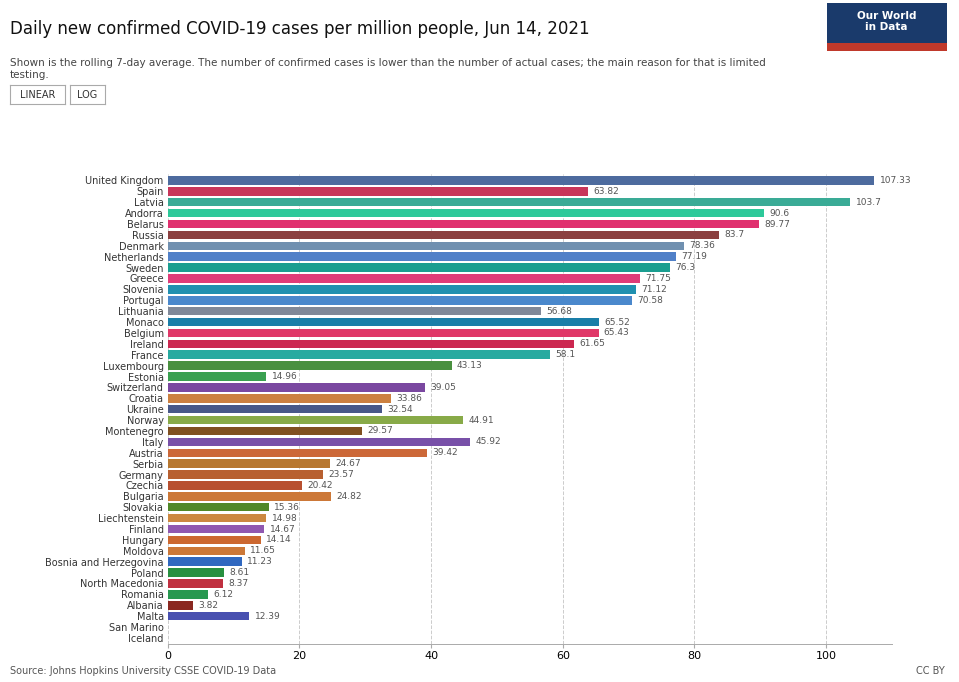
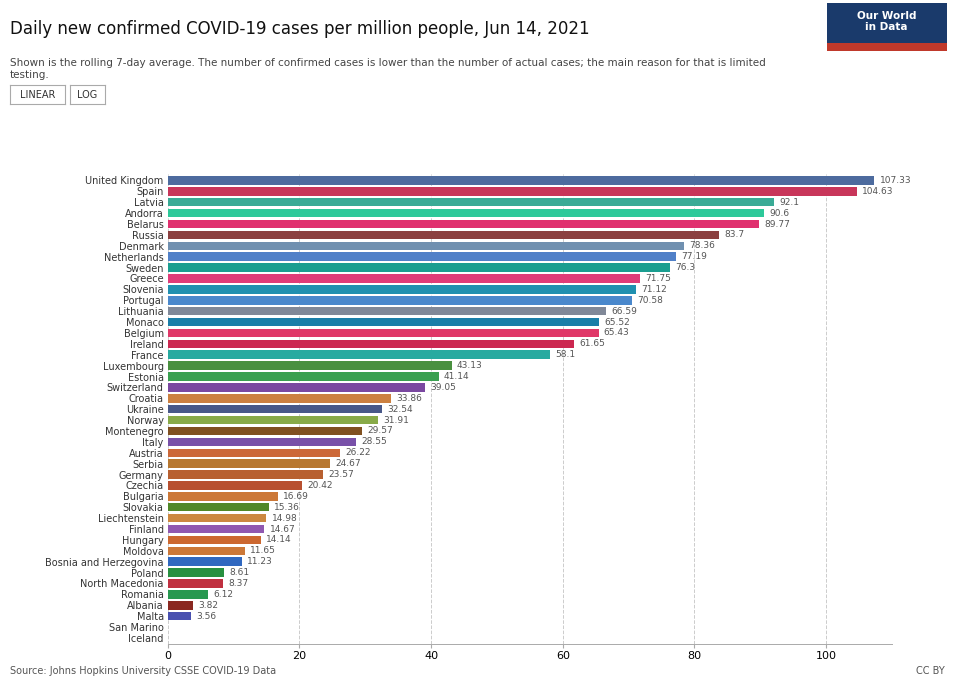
Spain: 63.82 -> 104.63
Latvia: 103.7 -> 92.1
Lithuania: 56.68 -> 66.59
Estonia: 14.96 -> 41.14
Norway: 44.91 -> 31.91
Italy: 45.92 -> 28.55
Austria: 39.42 -> 26.22
Bulgaria: 24.82 -> 16.69
Malta: 12.39 -> 3.56
